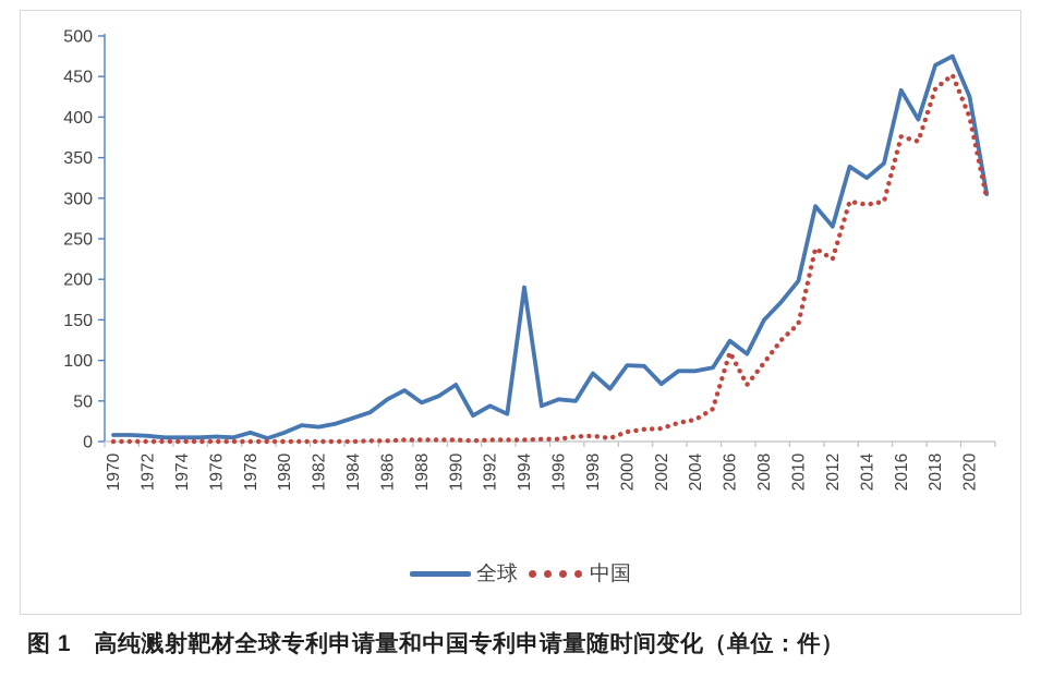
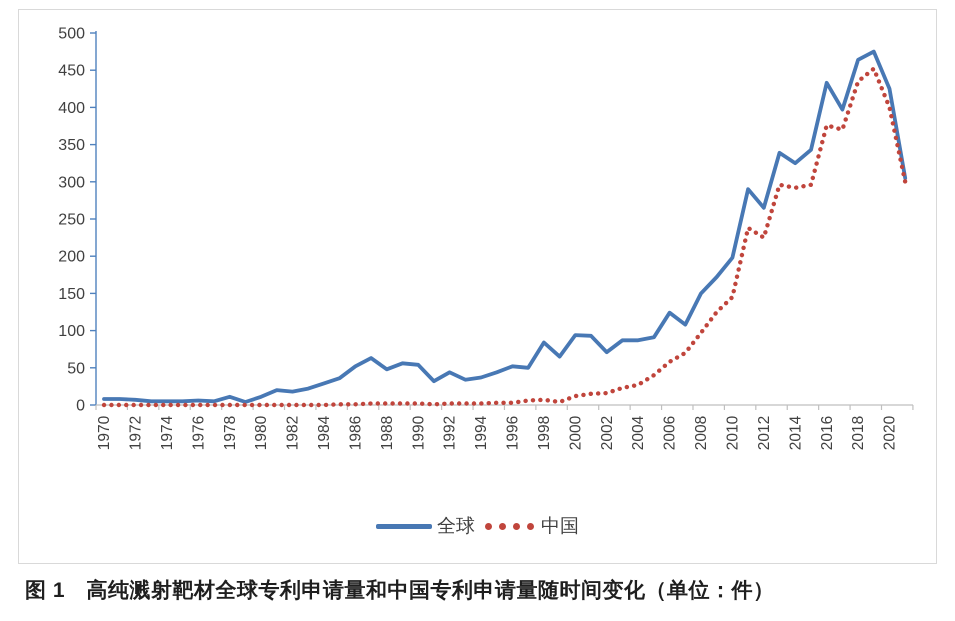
全球/1990: 70 -> 50
全球/1994: 190 -> 40
中国/2006: 110 -> 60
